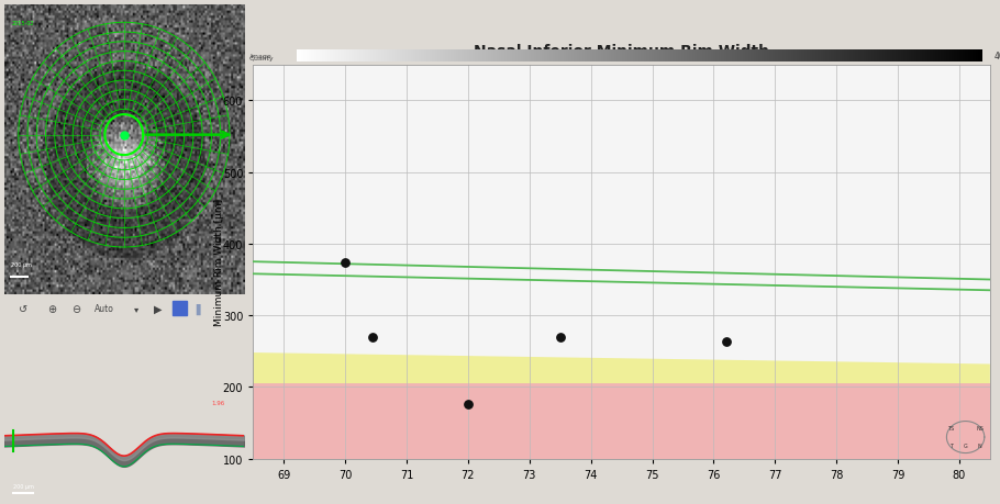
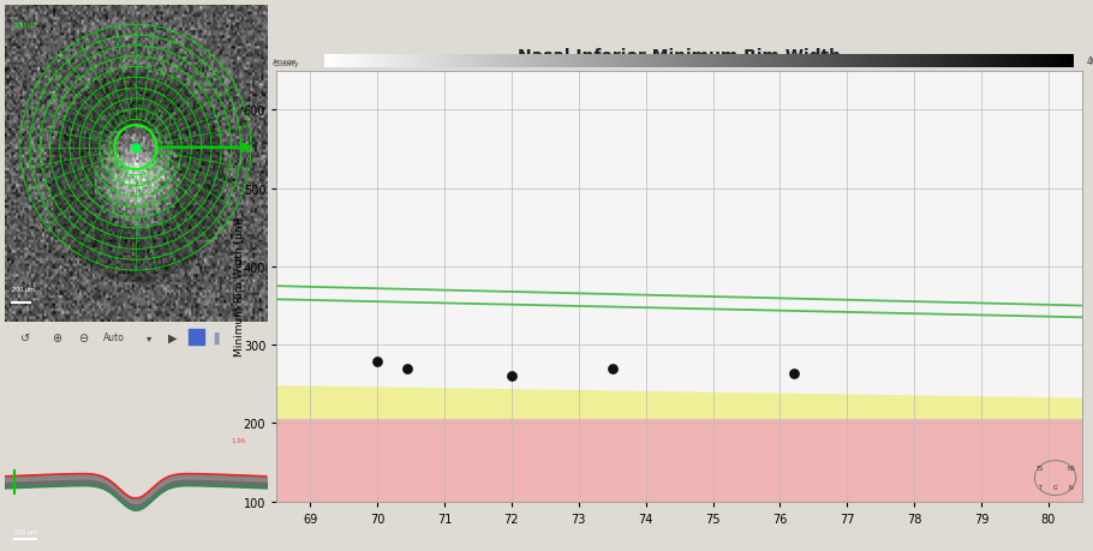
Nasal Inferior Minimum Rim Width/70: 374 -> 278
Nasal Inferior Minimum Rim Width/72: 176 -> 260
